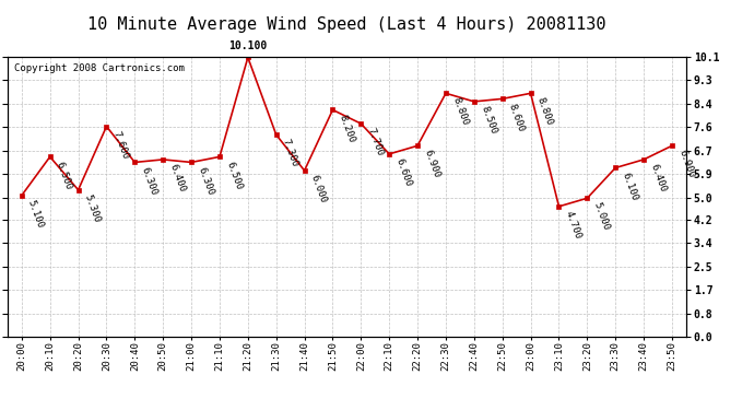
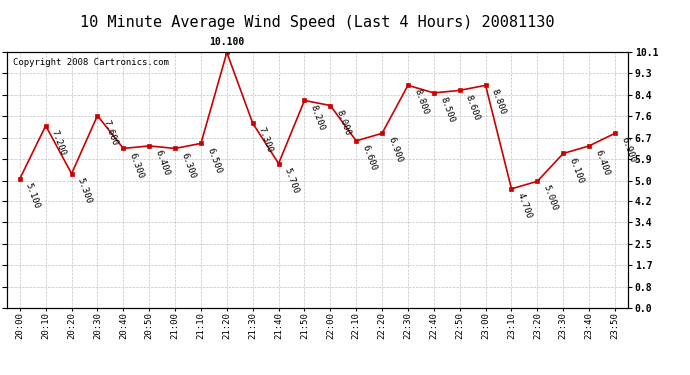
20:10: 6.500 -> 7.200
21:40: 6.000 -> 5.700
22:00: 7.700 -> 8.000
